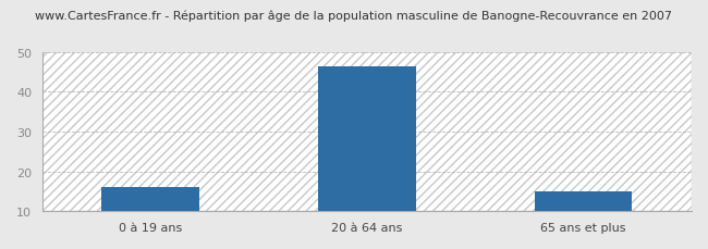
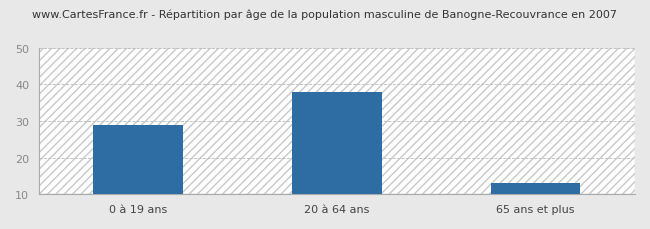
0 à 19 ans: 16.0 -> 29.0
20 à 64 ans: 46.5 -> 38.0
65 ans et plus: 15.0 -> 13.0
